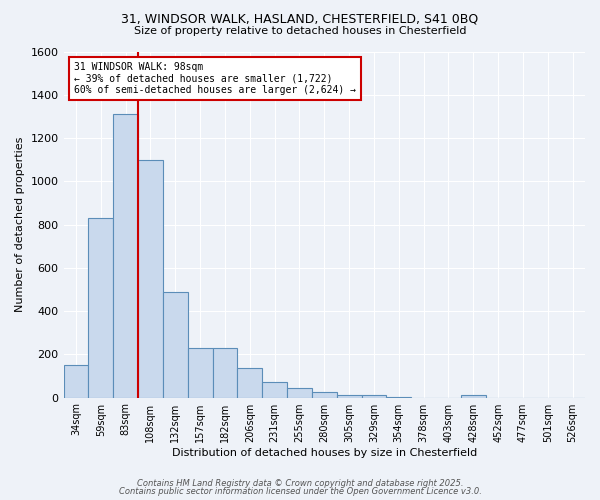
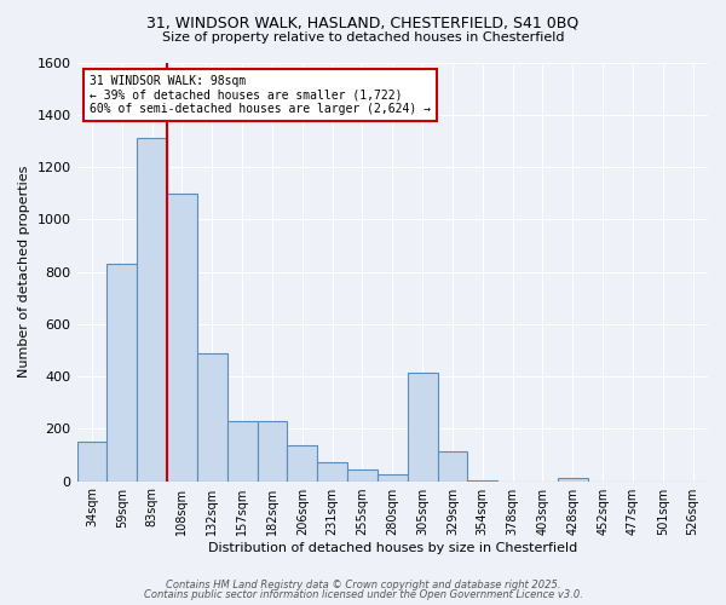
305sqm: 13 -> 415
329sqm: 13 -> 115
